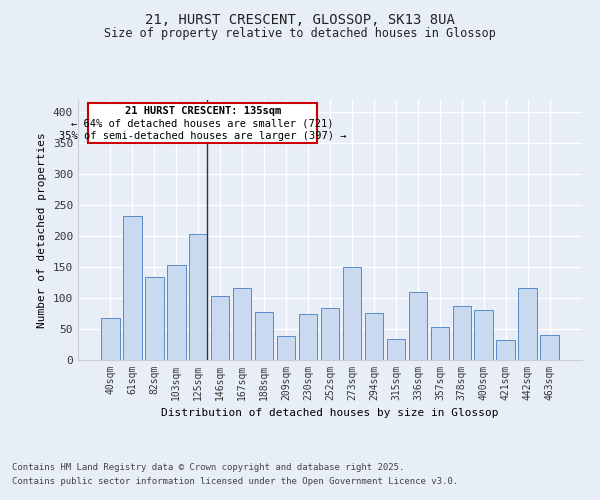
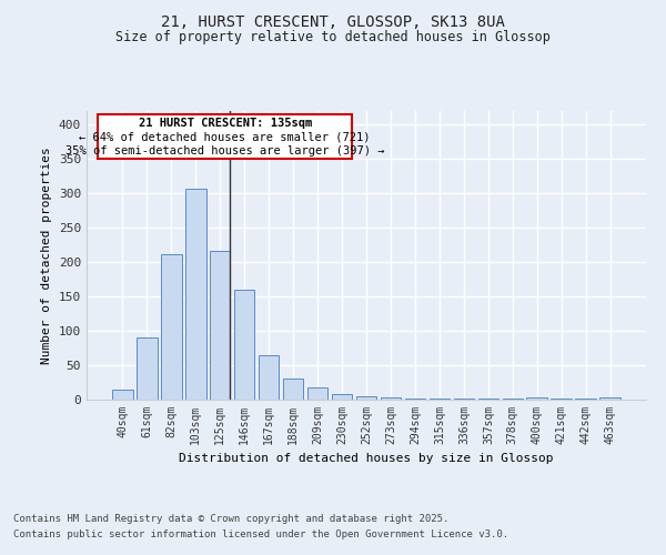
40sqm: 68 -> 15
61sqm: 232 -> 90
82sqm: 134 -> 212
103sqm: 154 -> 307
125sqm: 204 -> 217
146sqm: 104 -> 160
167sqm: 116 -> 65
188sqm: 78 -> 30
209sqm: 38 -> 17
230sqm: 74 -> 8
252sqm: 84 -> 5
273sqm: 150 -> 3
294sqm: 76 -> 2
315sqm: 34 -> 2
336sqm: 110 -> 2
357sqm: 54 -> 1
378sqm: 88 -> 1
400sqm: 80 -> 3
421sqm: 32 -> 1
442sqm: 116 -> 1
463sqm: 40 -> 3
